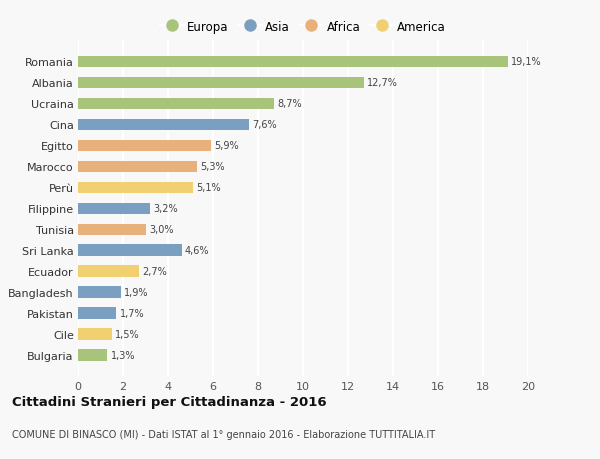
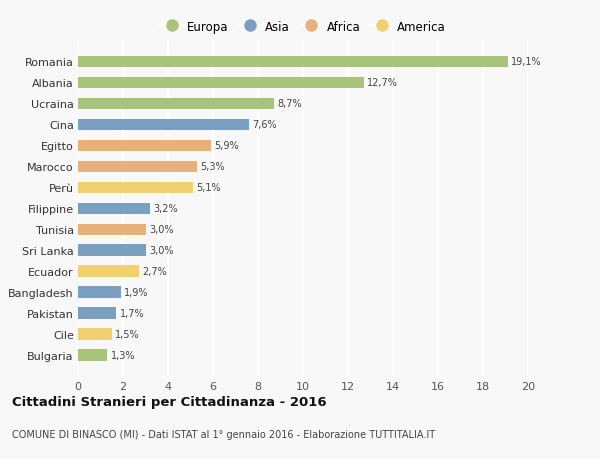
Sri Lanka: 4,6% -> 3,0%
